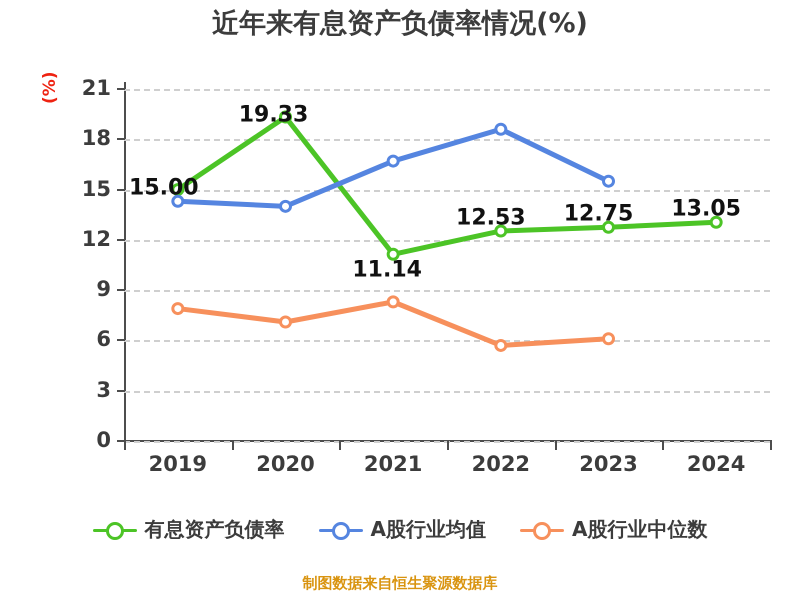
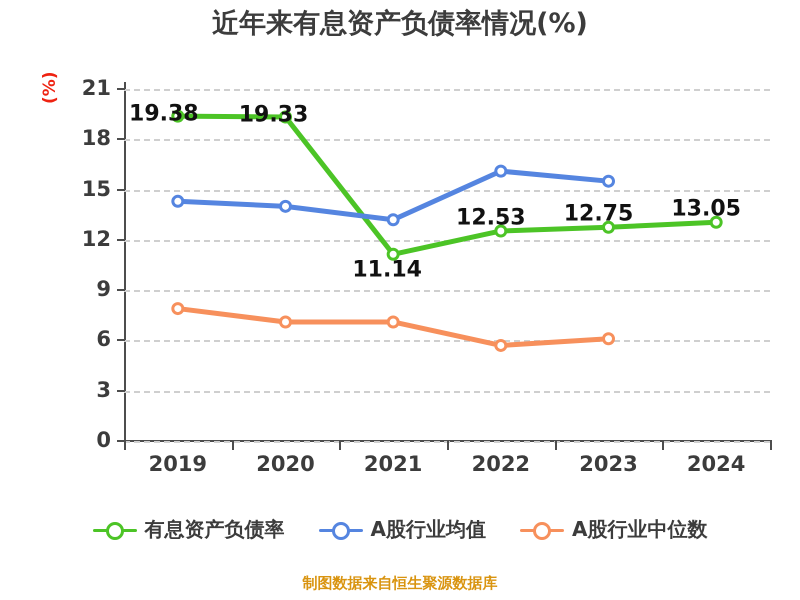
有息资产负债率/2019: 15.00 -> 19.38
A股行业均值/2021: 16.7 -> 13.2
A股行业中位数/2021: 8.3 -> 7.1
A股行业均值/2022: 18.6 -> 16.1
